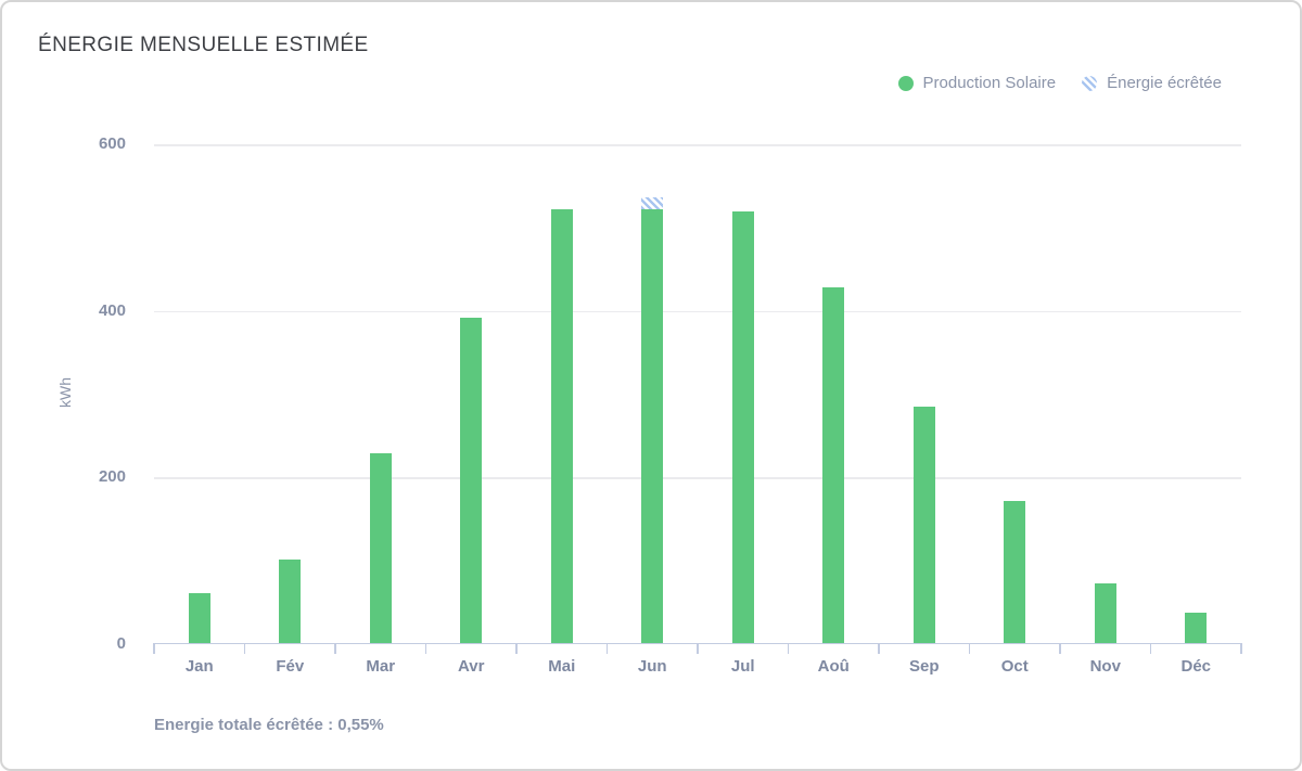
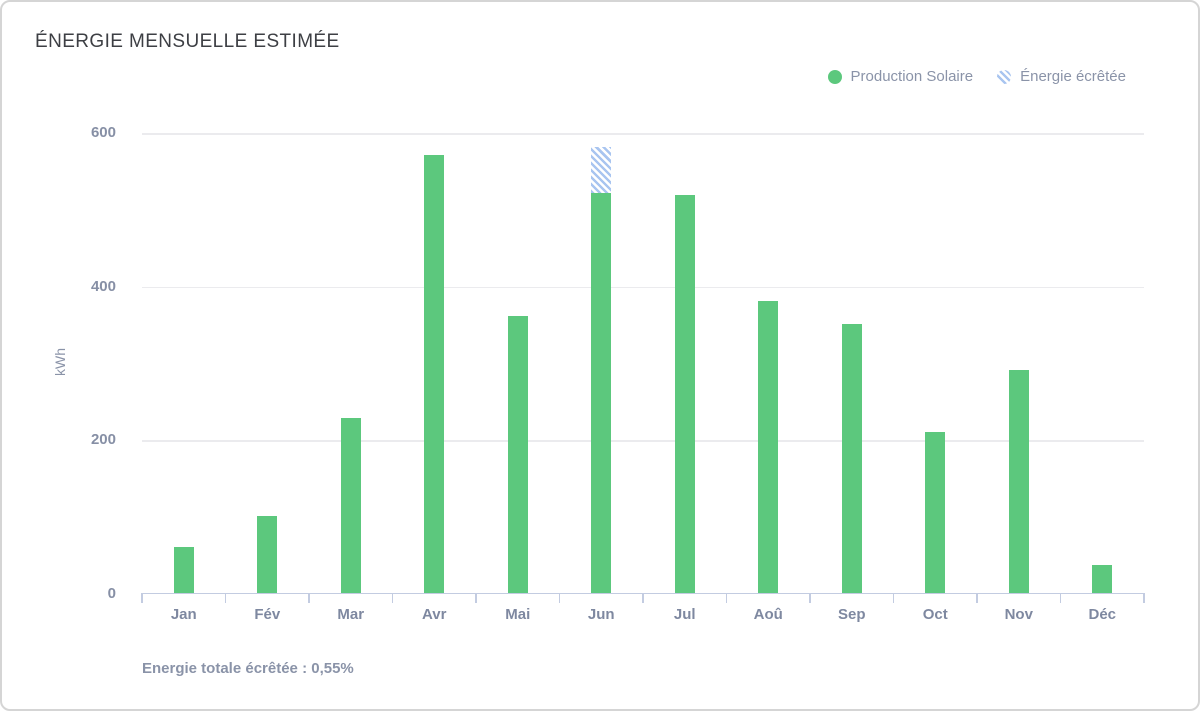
Production Solaire/Avr: 390 -> 570
Production Solaire/Mai: 520 -> 360
Énergie écrêtée/Jun: 20 -> 60
Production Solaire/Aoû: 430 -> 380
Production Solaire/Sep: 280 -> 350
Production Solaire/Oct: 170 -> 210
Production Solaire/Nov: 70 -> 290
